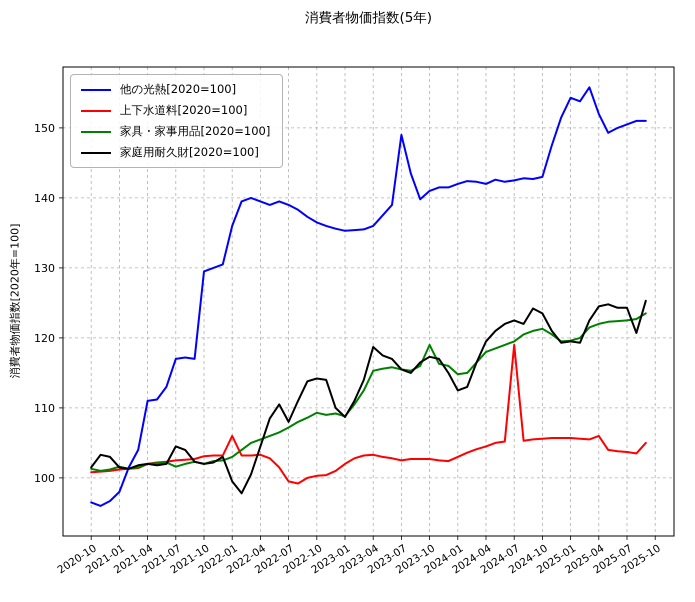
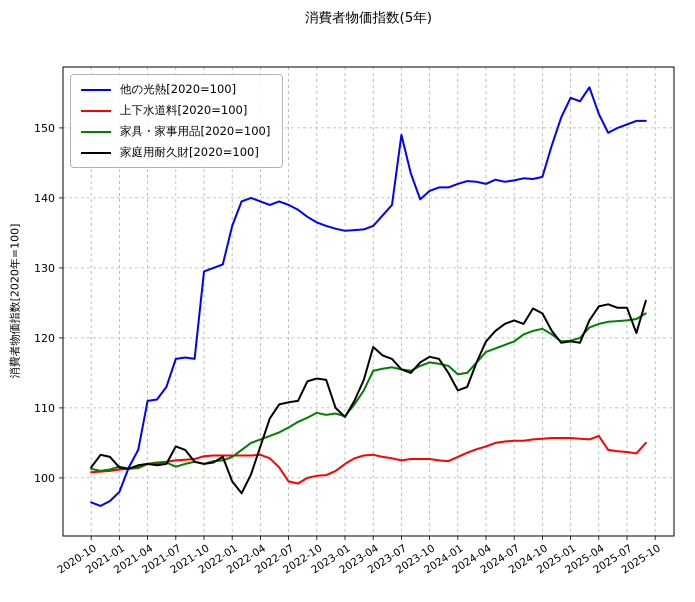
上下水道料[2020=100]/2022-01: 106 -> 103
家庭用耐久財[2020=100]/2022-07: 108 -> 111
家具・家事用品[2020=100]/2023-10: 119 -> 116
上下水道料[2020=100]/2024-07: 119 -> 105
